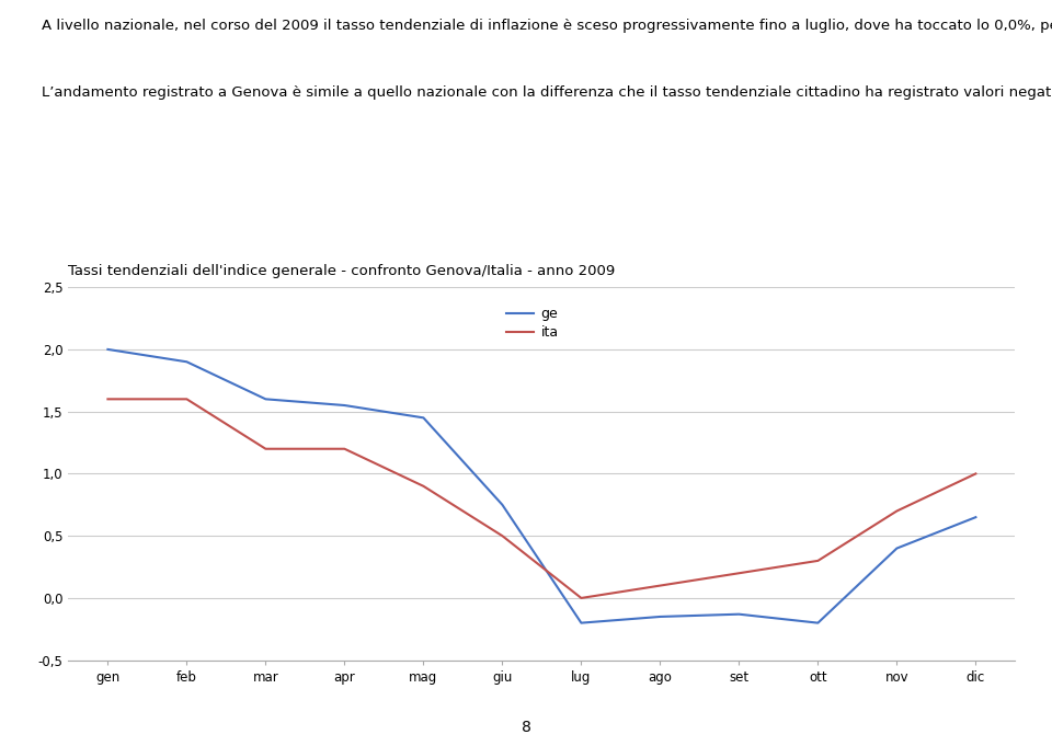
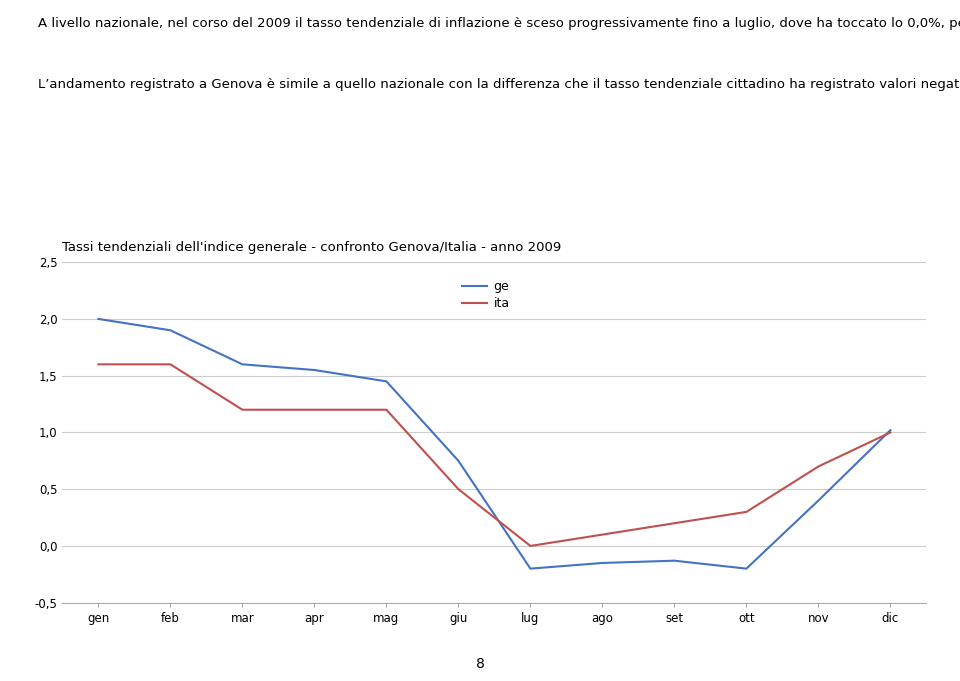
ita/mag: 0,9 -> 1,2
ge/dic: 0,65 -> 1,02
